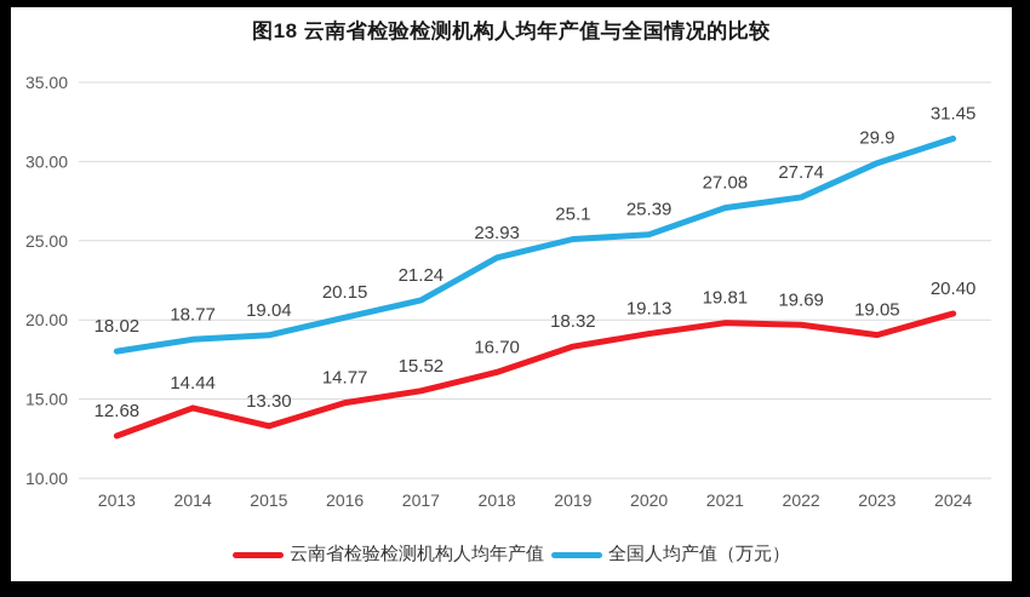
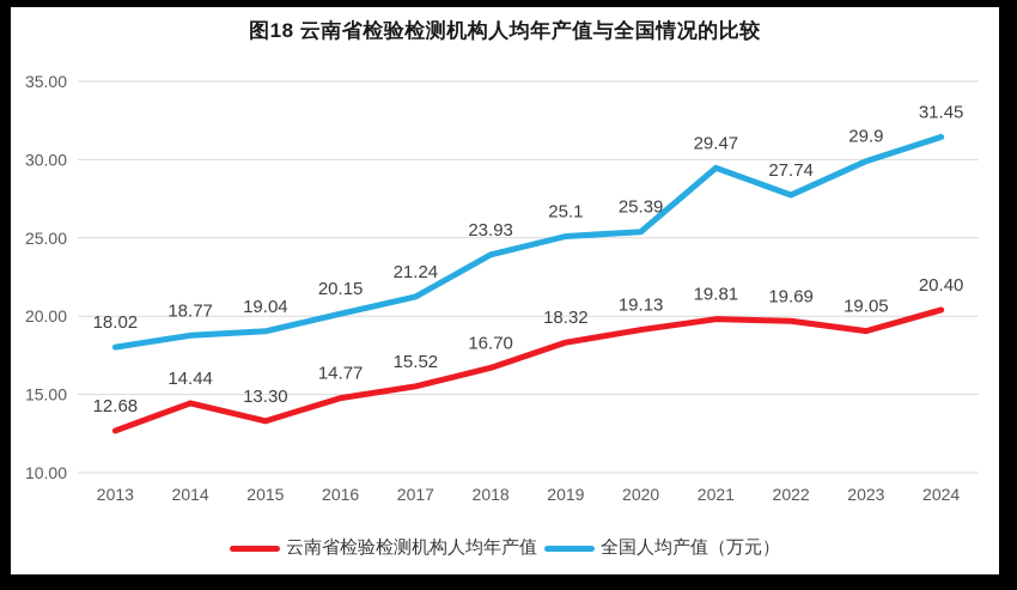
全国人均产值（万元）/2021: 27.08 -> 29.47
